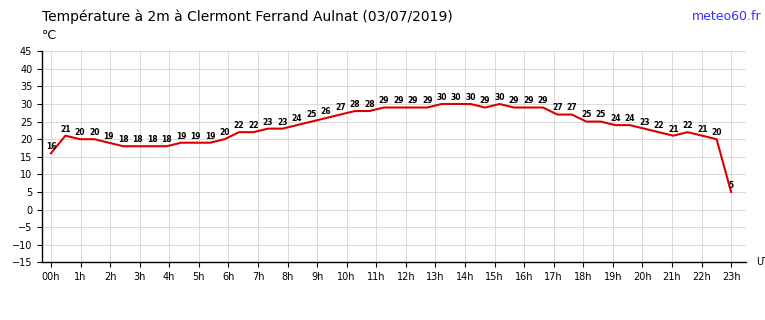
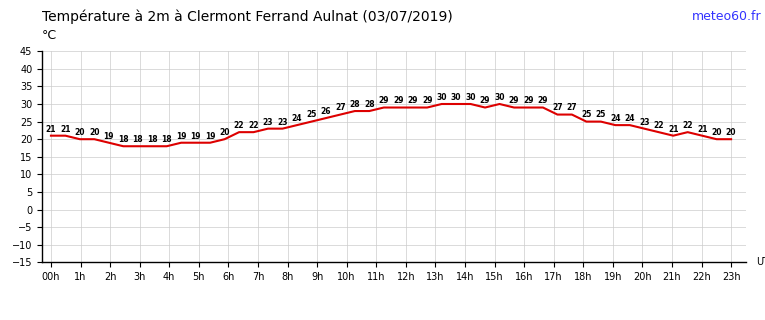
00h: 16 -> 21
23h: 5 -> 20
